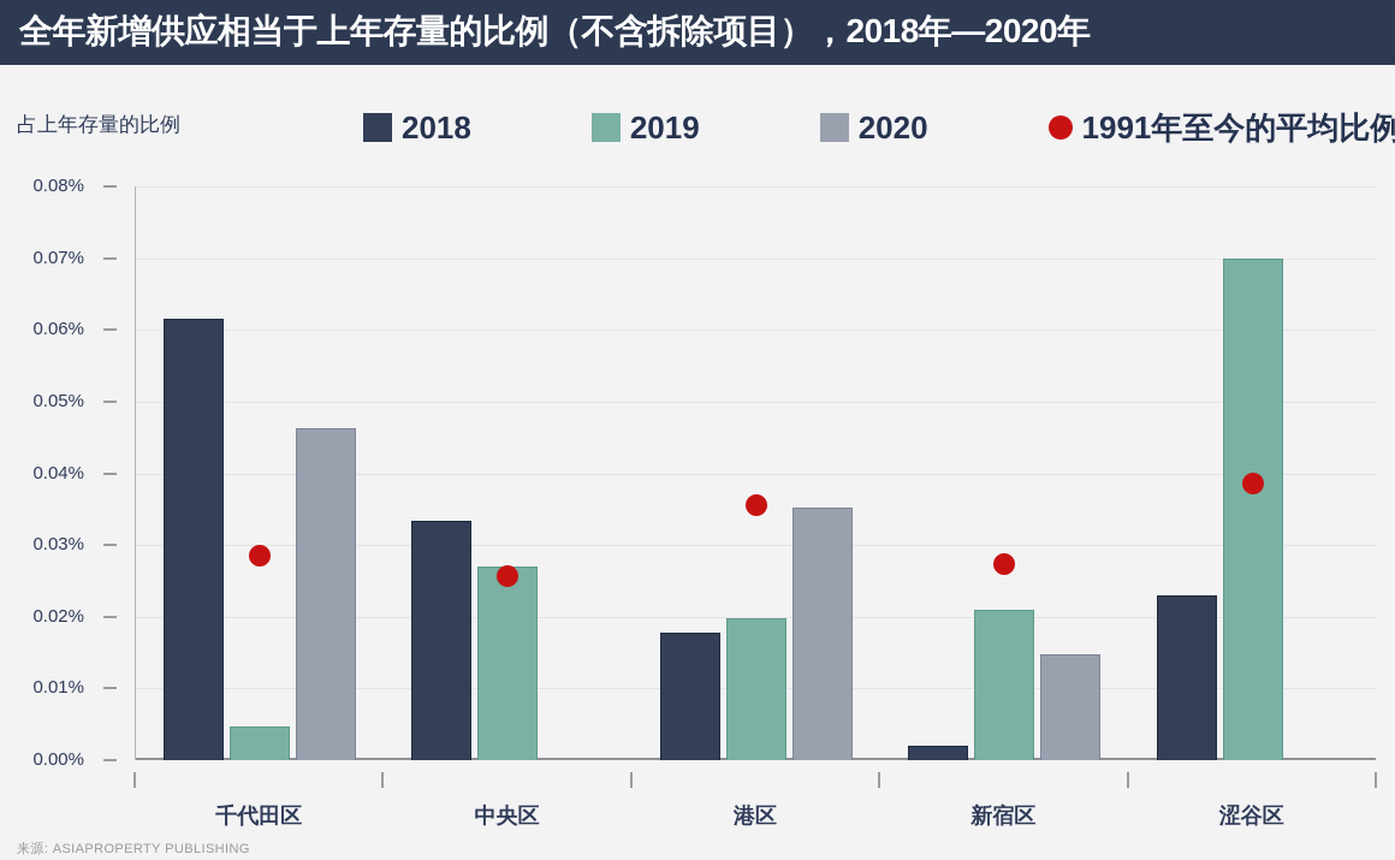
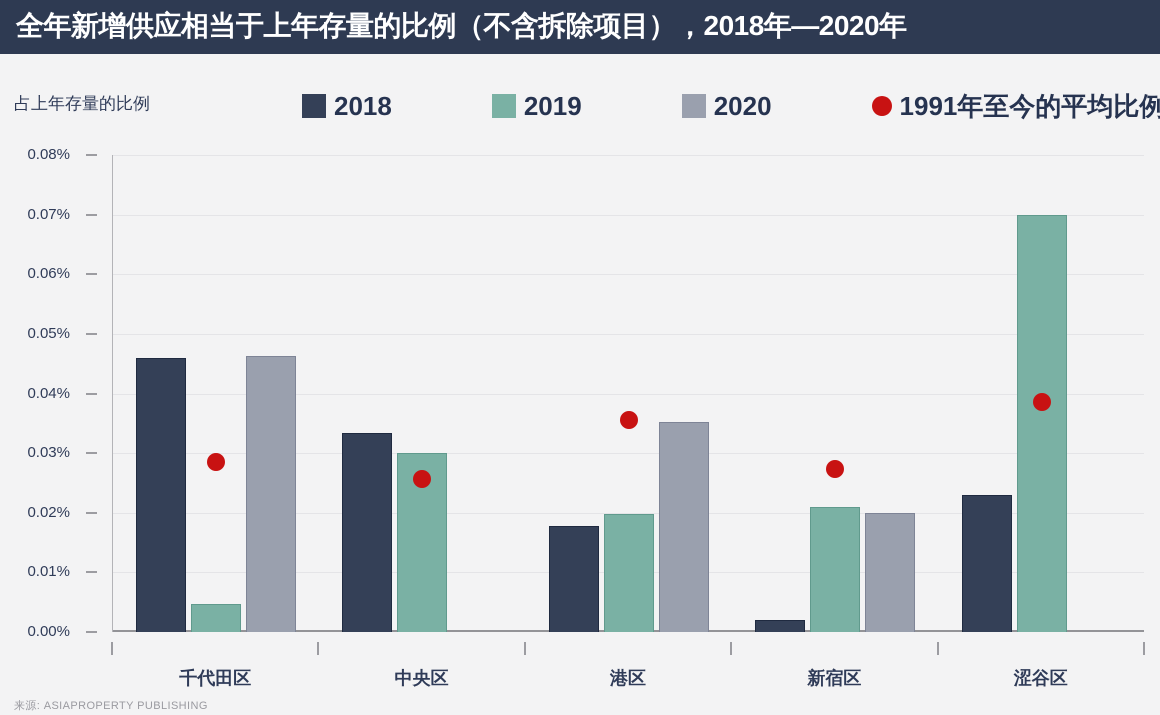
2018/千代田区: 0.061% -> 0.046%
2019/中央区: 0.027% -> 0.030%
2020/新宿区: 0.015% -> 0.020%
